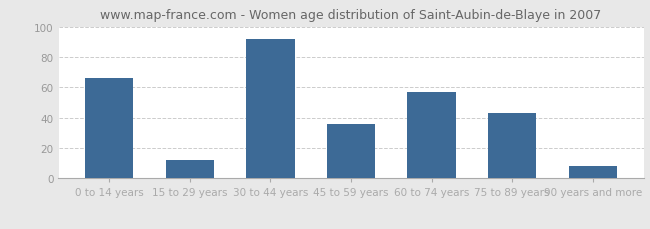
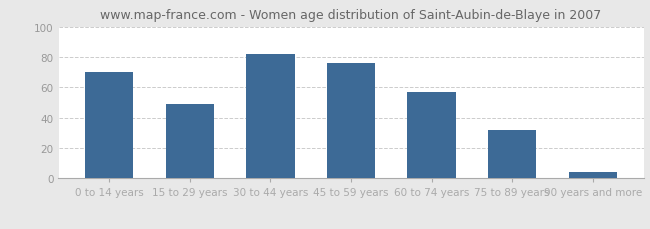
0 to 14 years: 66 -> 70
15 to 29 years: 12 -> 49
30 to 44 years: 92 -> 82
45 to 59 years: 36 -> 76
75 to 89 years: 43 -> 32
90 years and more: 8 -> 4
